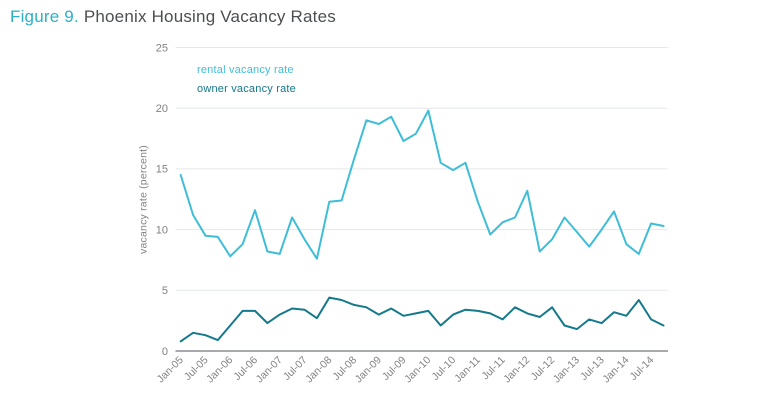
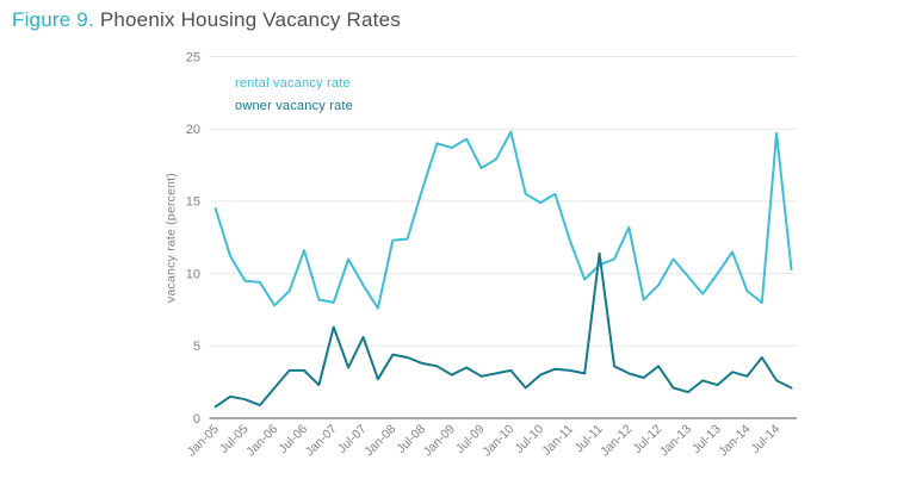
owner vacancy rate/Jan-07: 3.0 -> 6.3
owner vacancy rate/Jul-07: 3.4 -> 5.6
owner vacancy rate/Jul-11: 2.6 -> 11.4
rental vacancy rate/Jul-14: 10.5 -> 19.7
